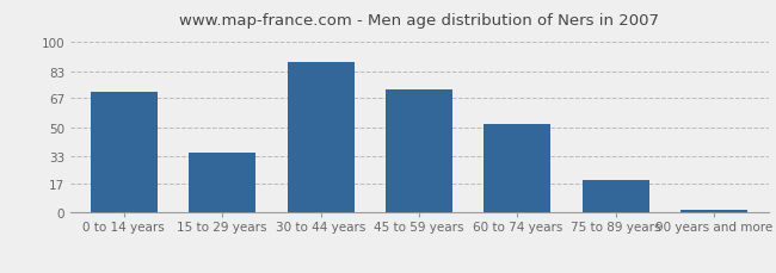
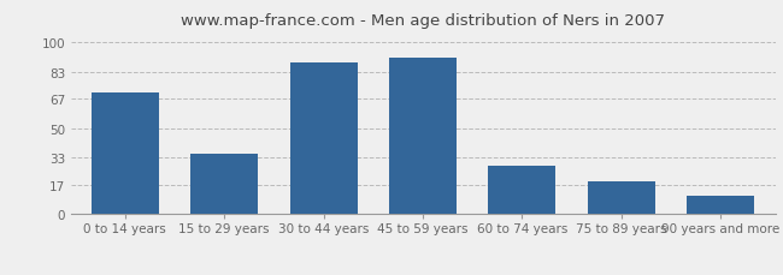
45 to 59 years: 72 -> 91
60 to 74 years: 52 -> 28
90 years and more: 2 -> 11
